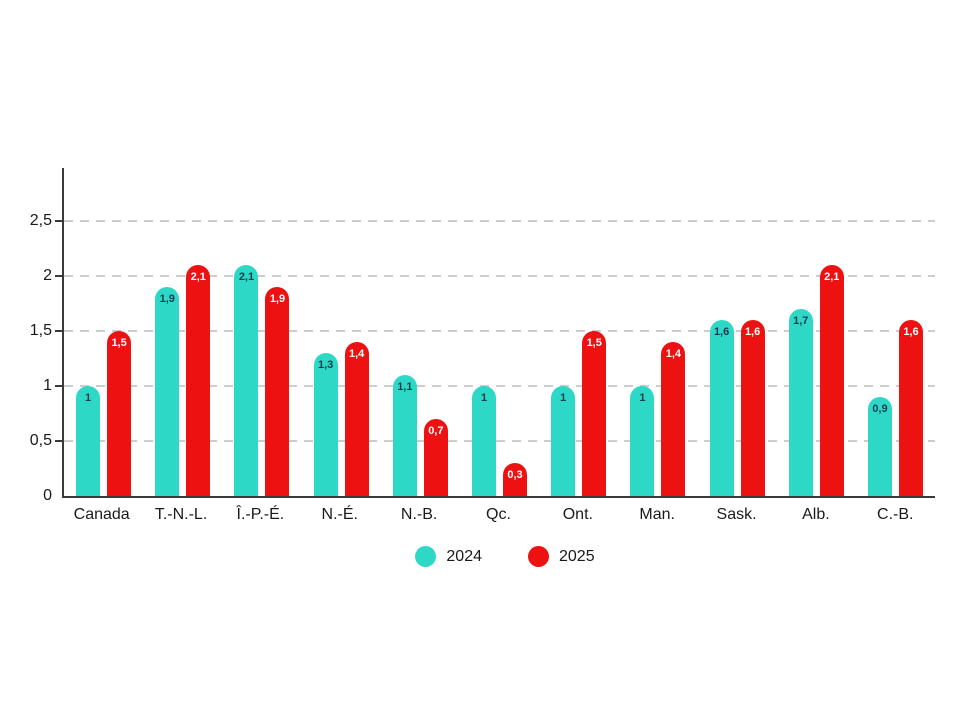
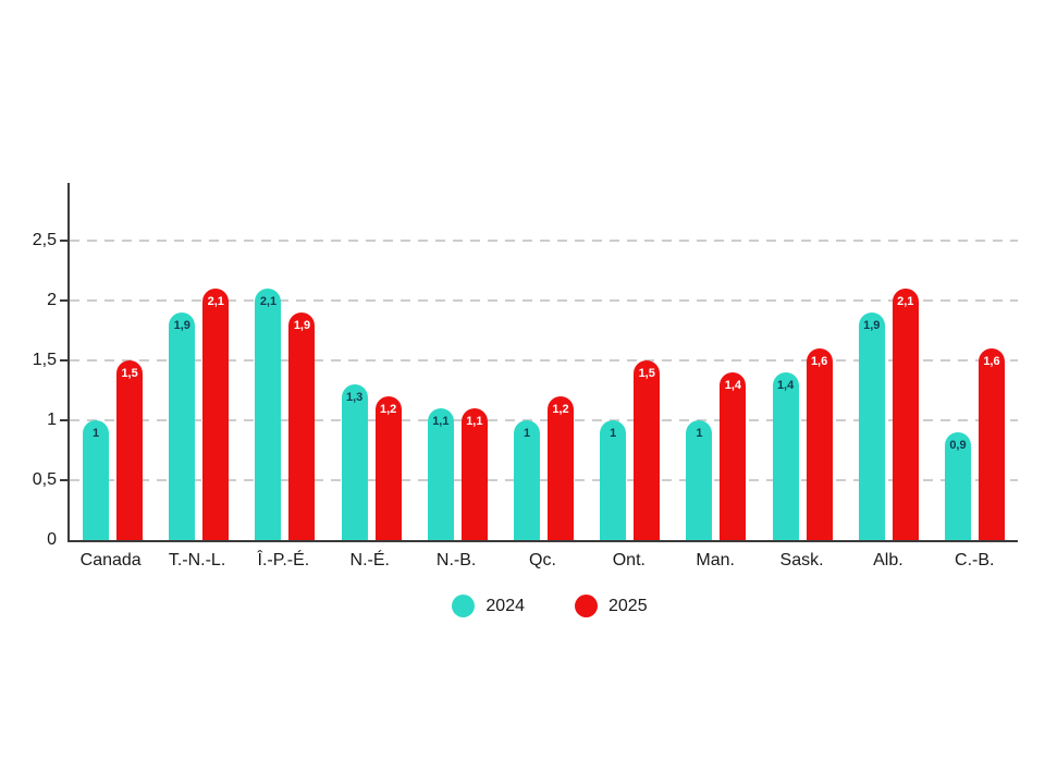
2025/N.-É.: 1,4 -> 1,2
2025/N.-B.: 0,7 -> 1,1
2025/Qc.: 0,3 -> 1,2
2024/Sask.: 1,6 -> 1,4
2024/Alb.: 1,7 -> 1,9
